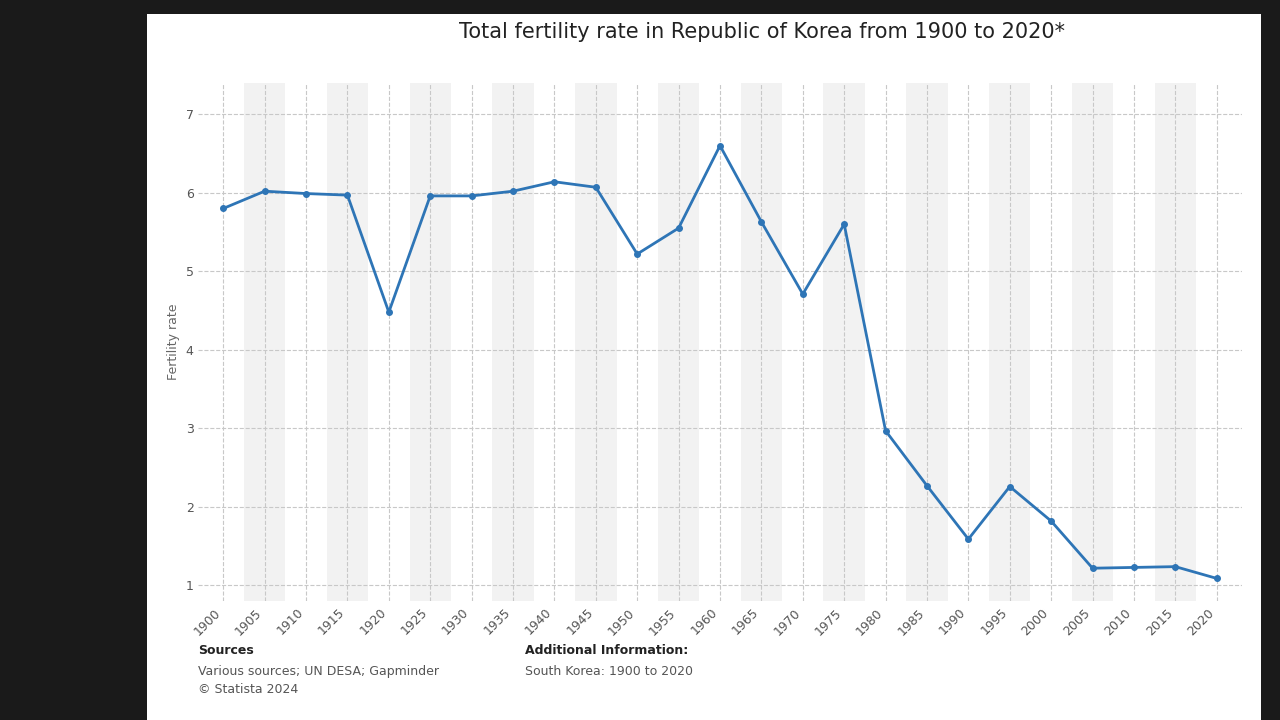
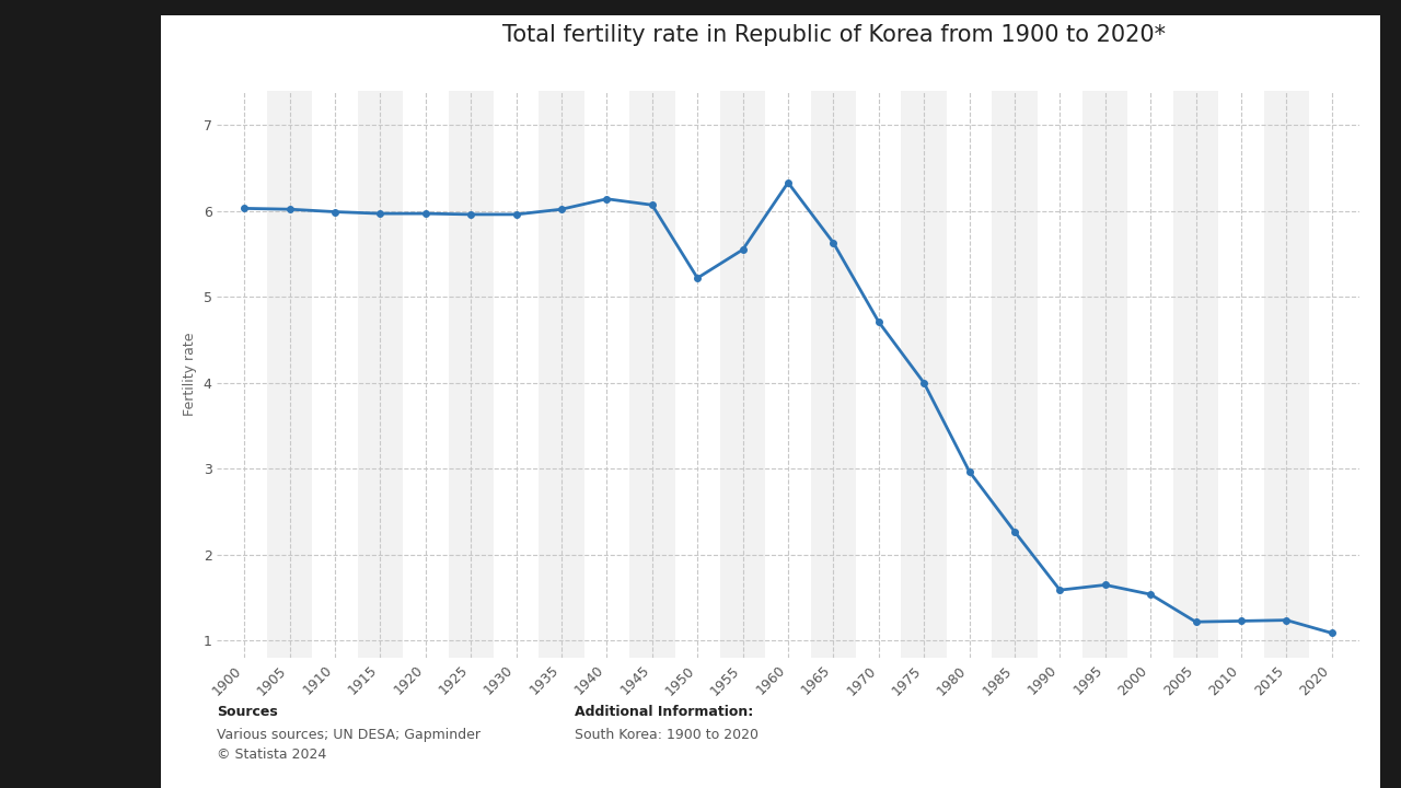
1900: 5.80 -> 6.03
1920: 4.48 -> 5.97
1960: 6.60 -> 6.33
1975: 5.60 -> 4.00
1995: 2.26 -> 1.65
2000: 1.82 -> 1.54
